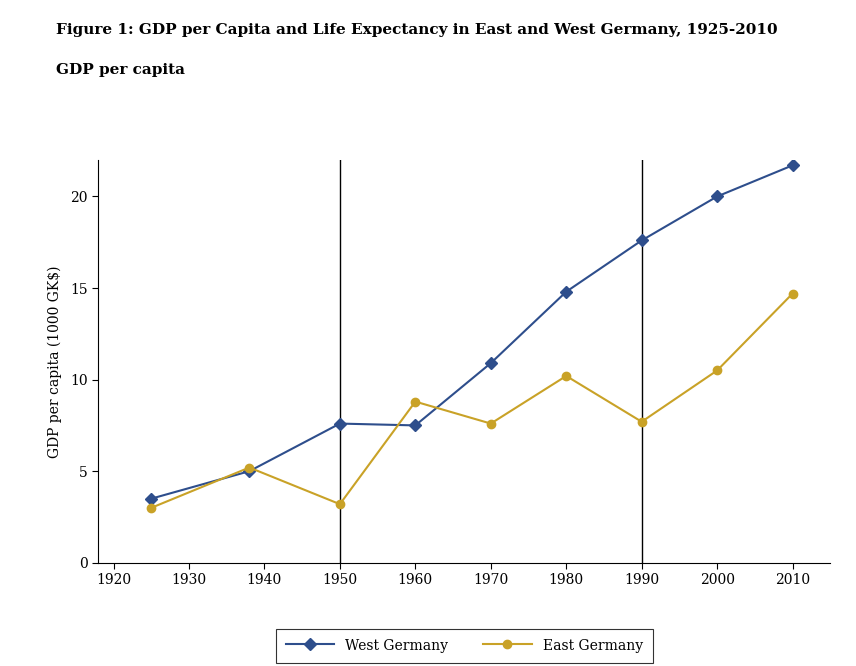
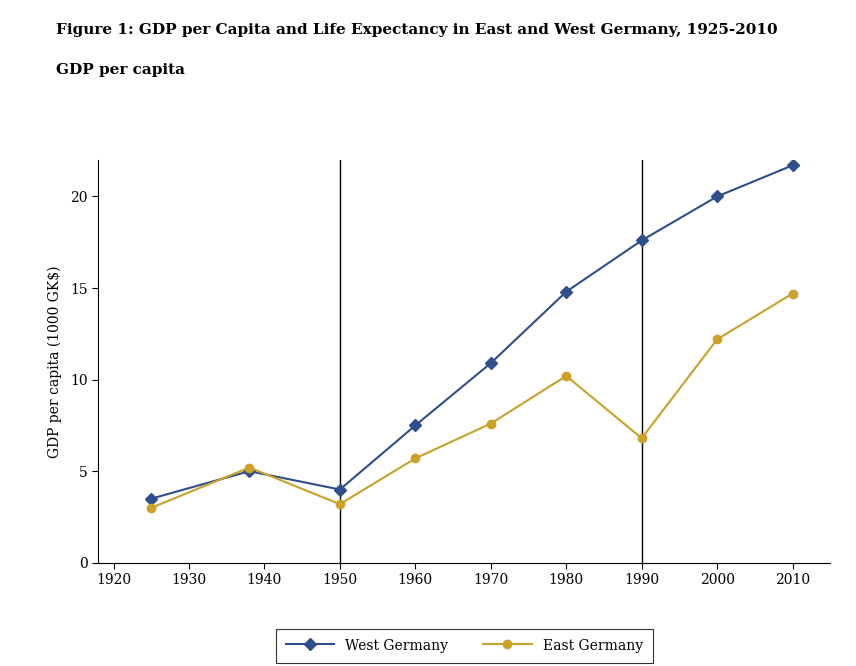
West Germany/1950: 7.6 -> 4.0
East Germany/1960: 8.8 -> 5.7
East Germany/1990: 7.7 -> 6.8
East Germany/2000: 10.5 -> 12.2
